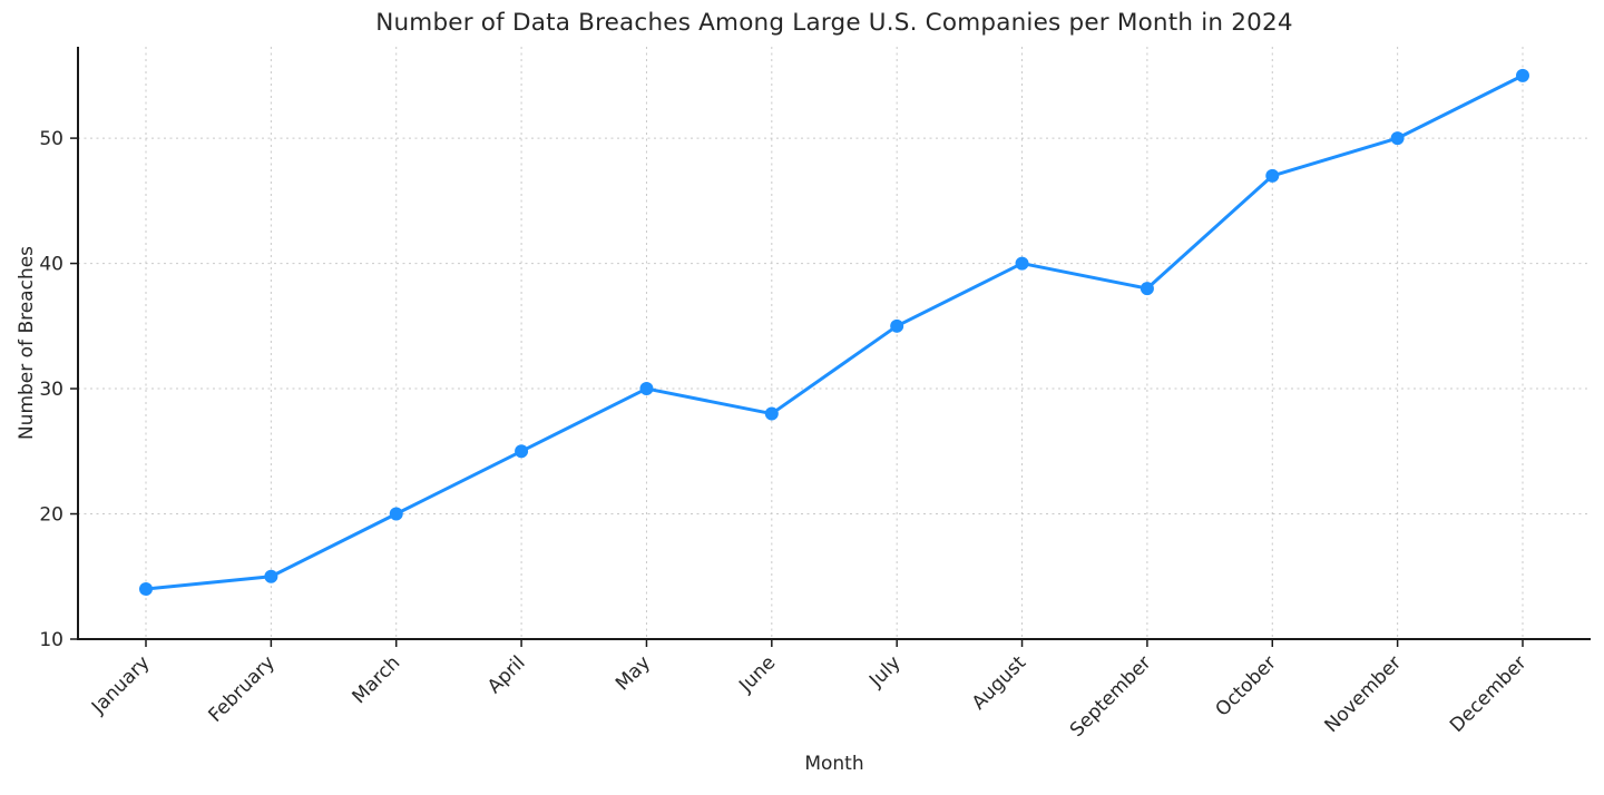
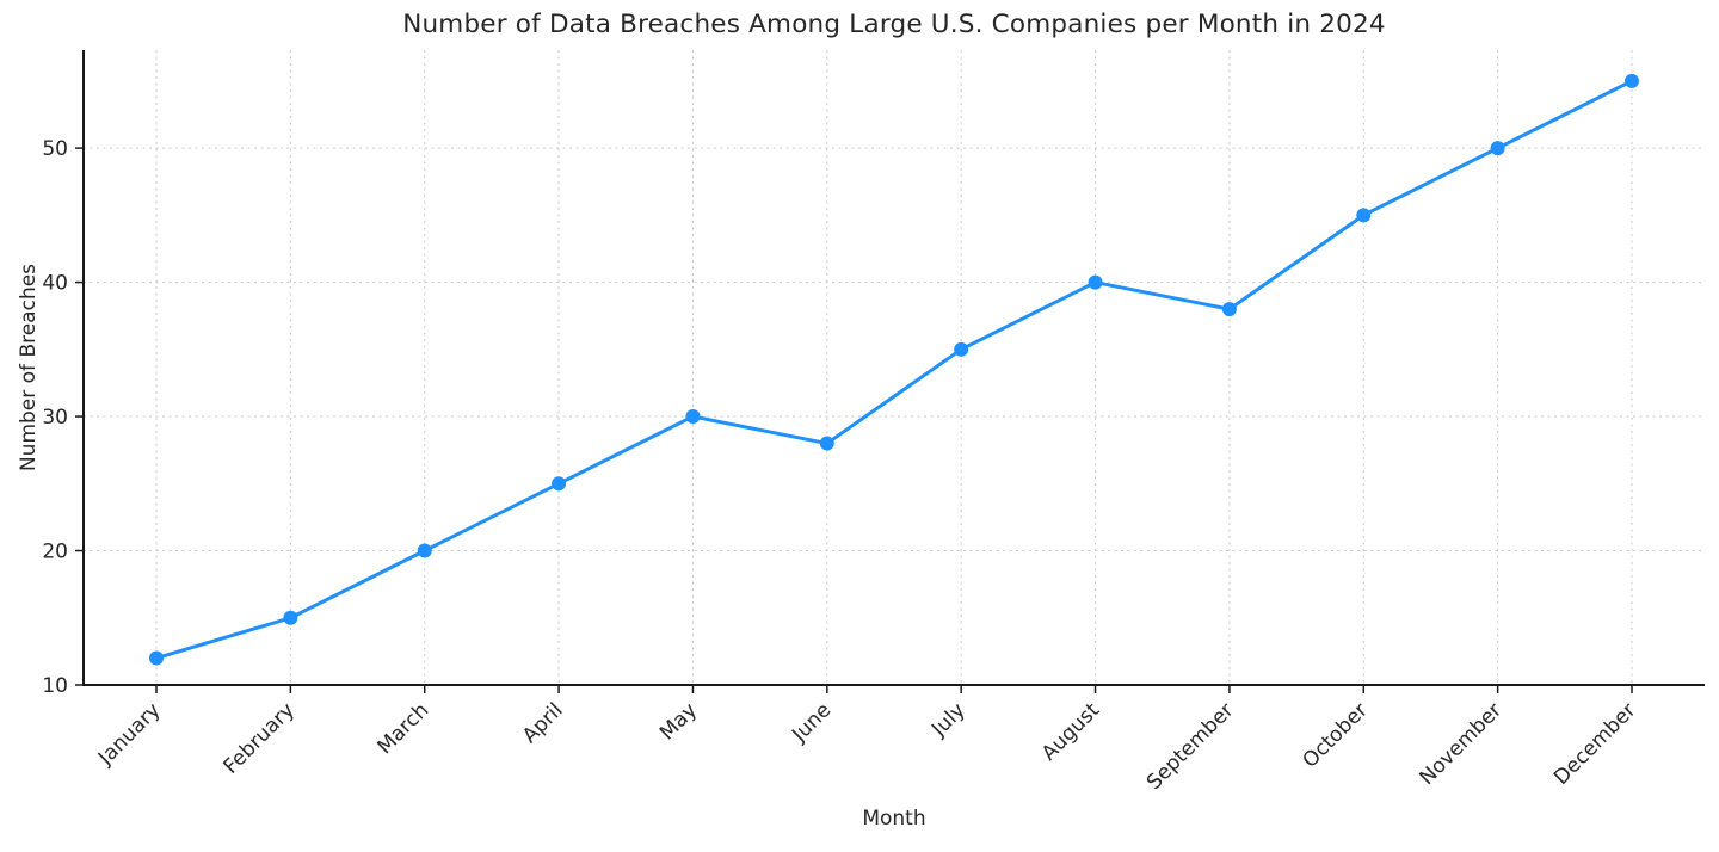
January: 14 -> 12
October: 47 -> 45
